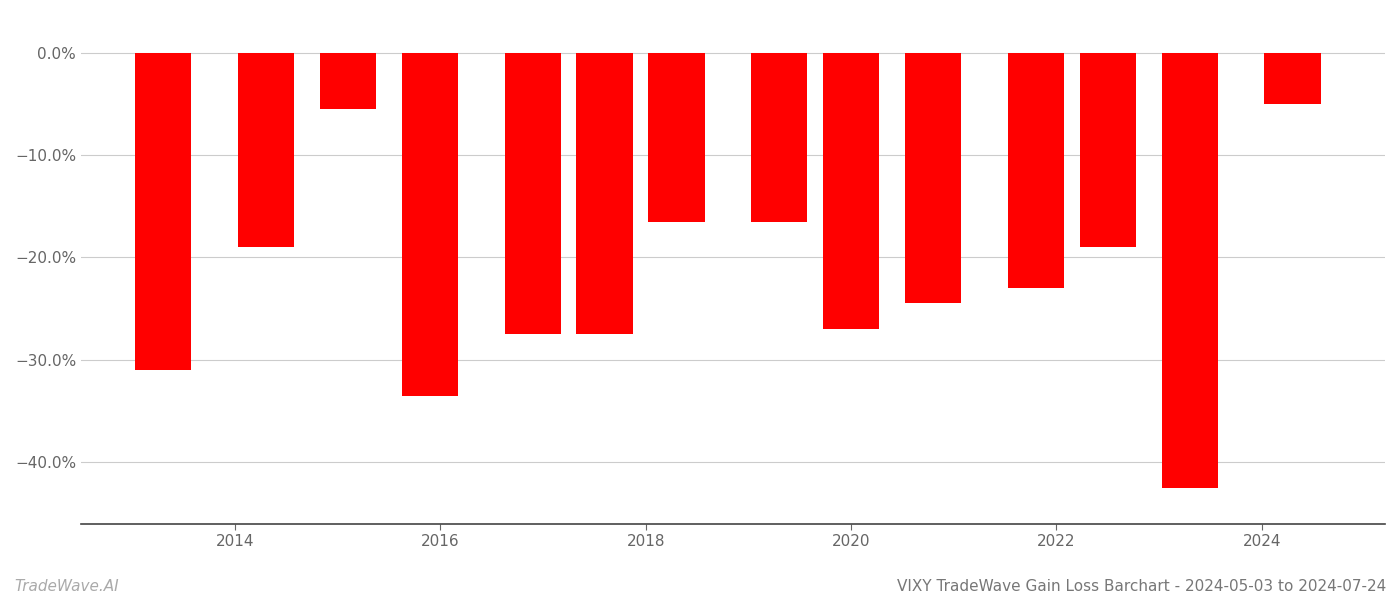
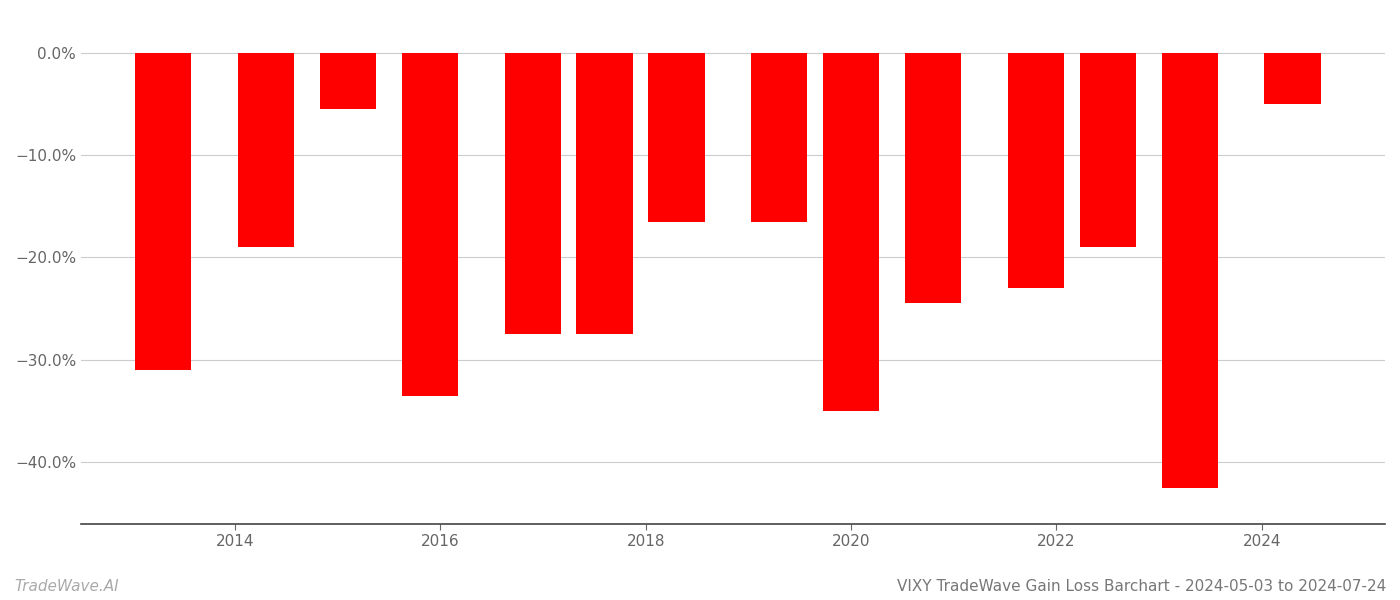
2020: -27.0% -> -35.0%
